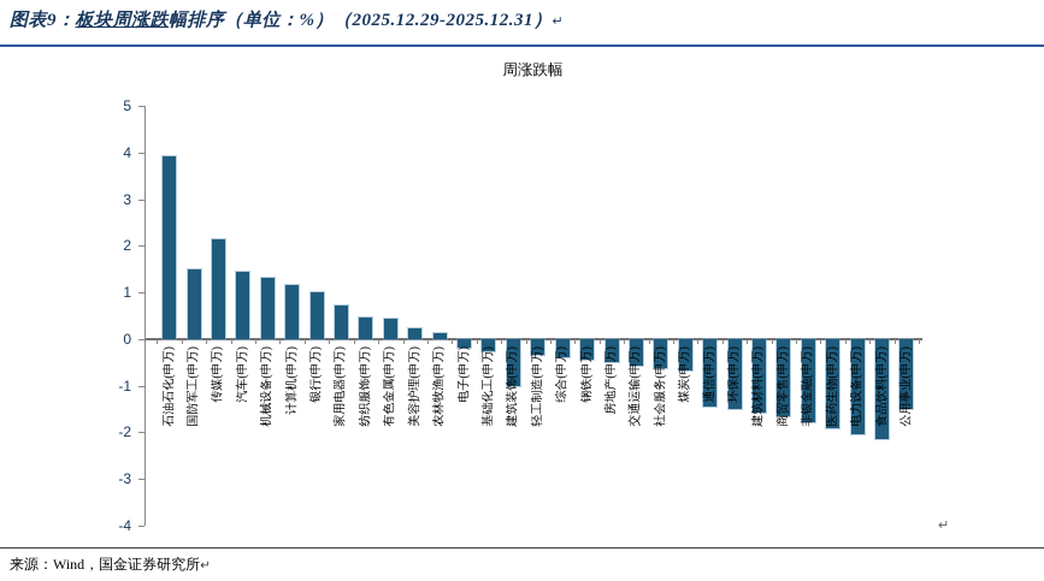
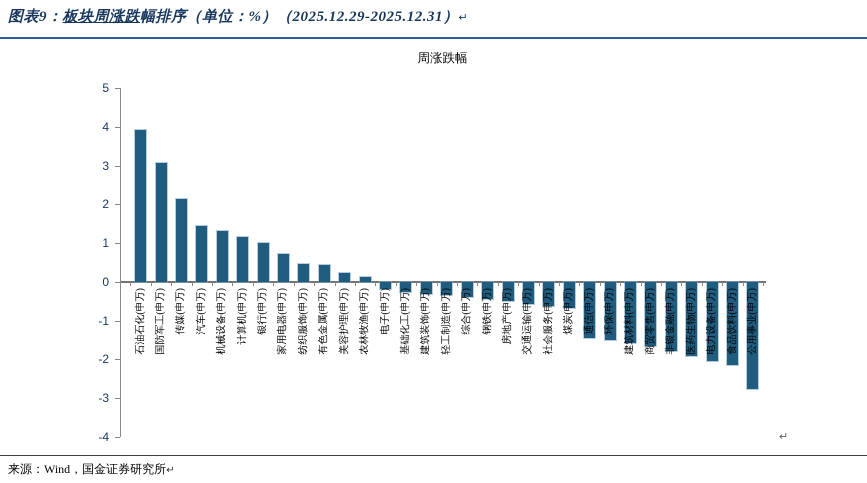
国防军工(申万): 1.5 -> 3.1
建筑装饰(申万): -1.0 -> -0.3
公用事业(申万): -1.5 -> -2.8
